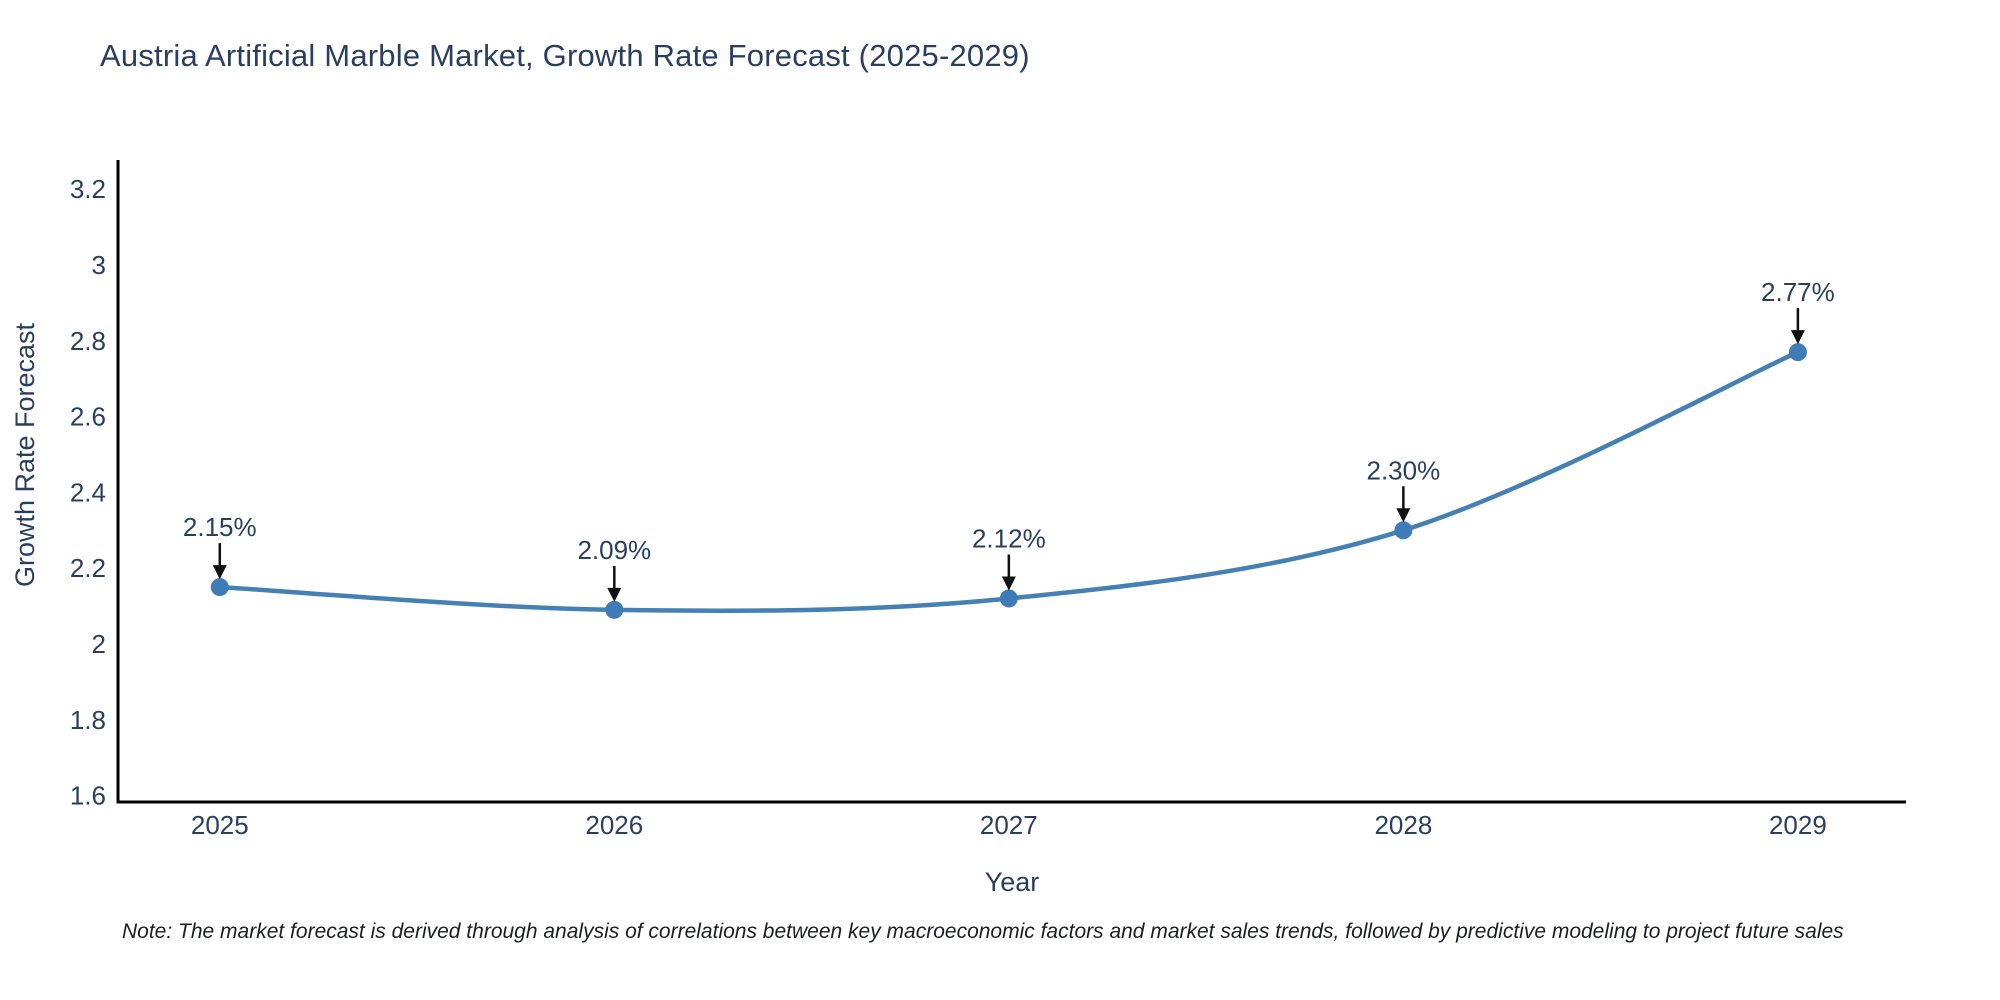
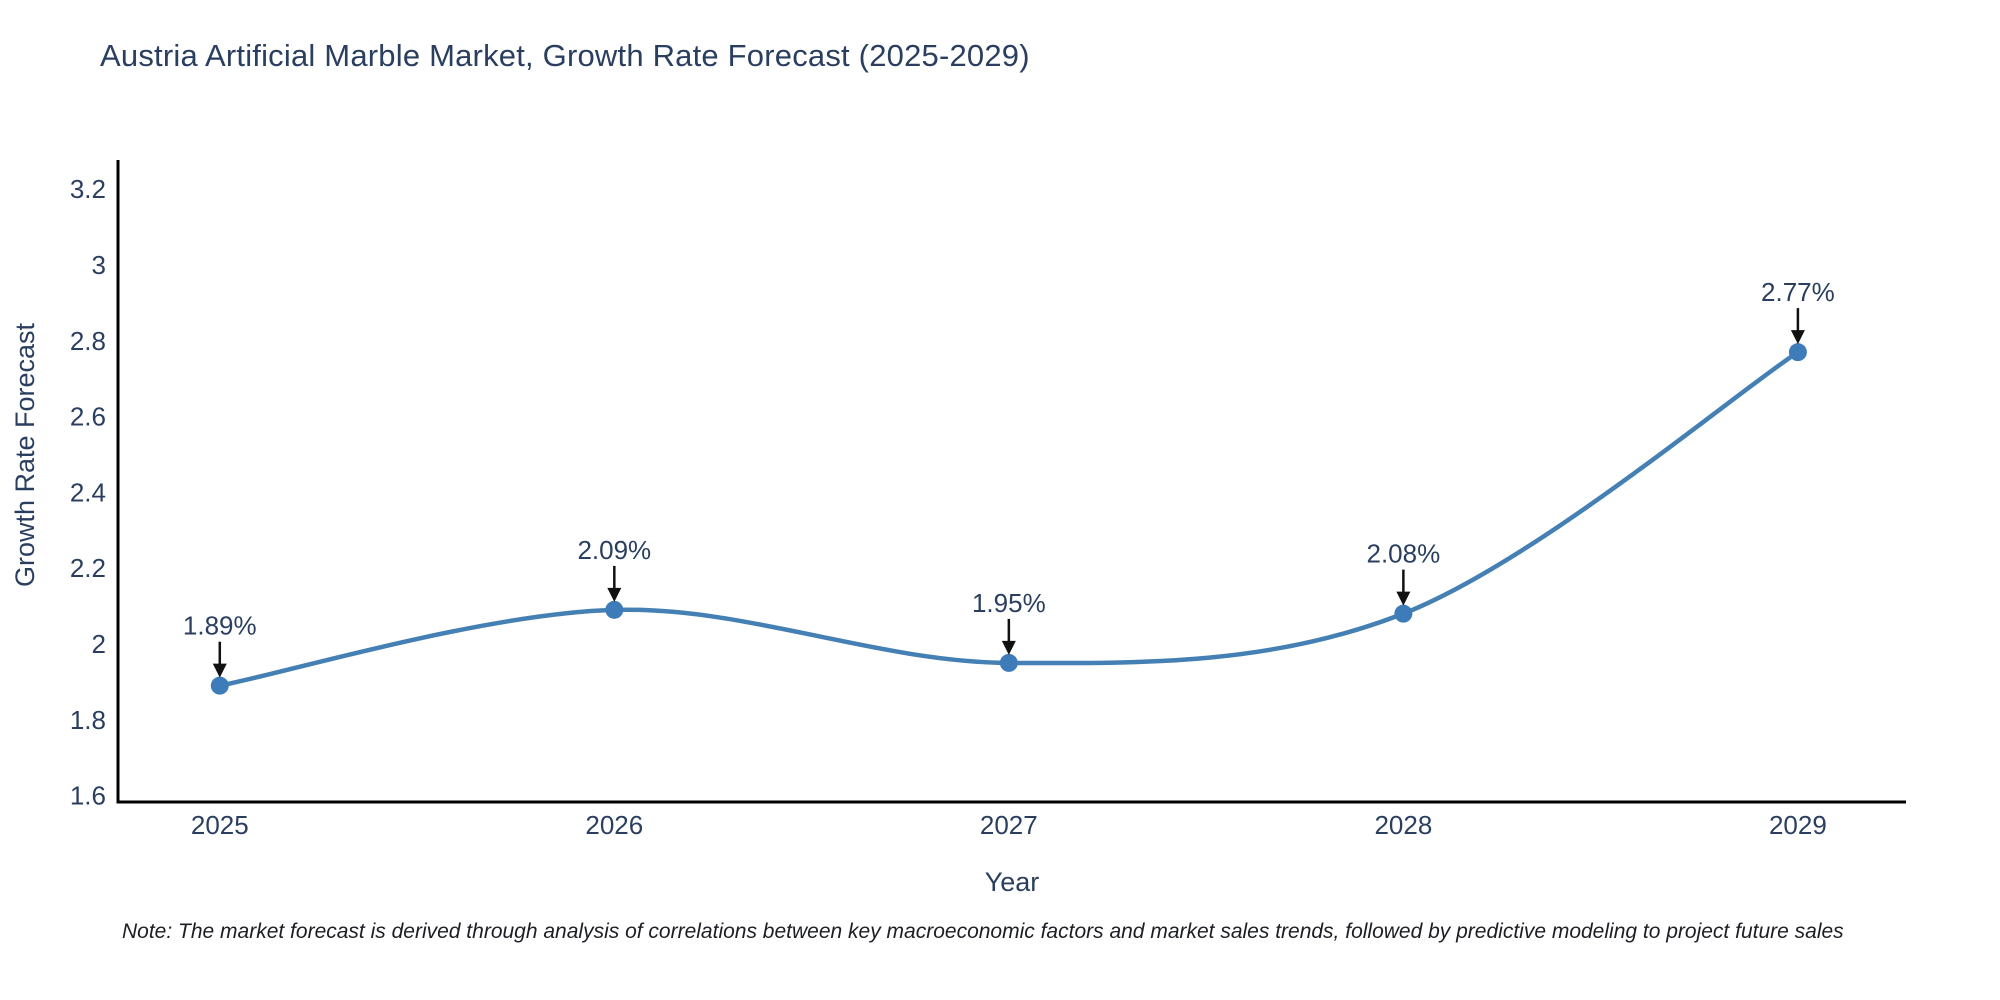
2025: 2.15% -> 1.89%
2027: 2.12% -> 1.95%
2028: 2.30% -> 2.08%
